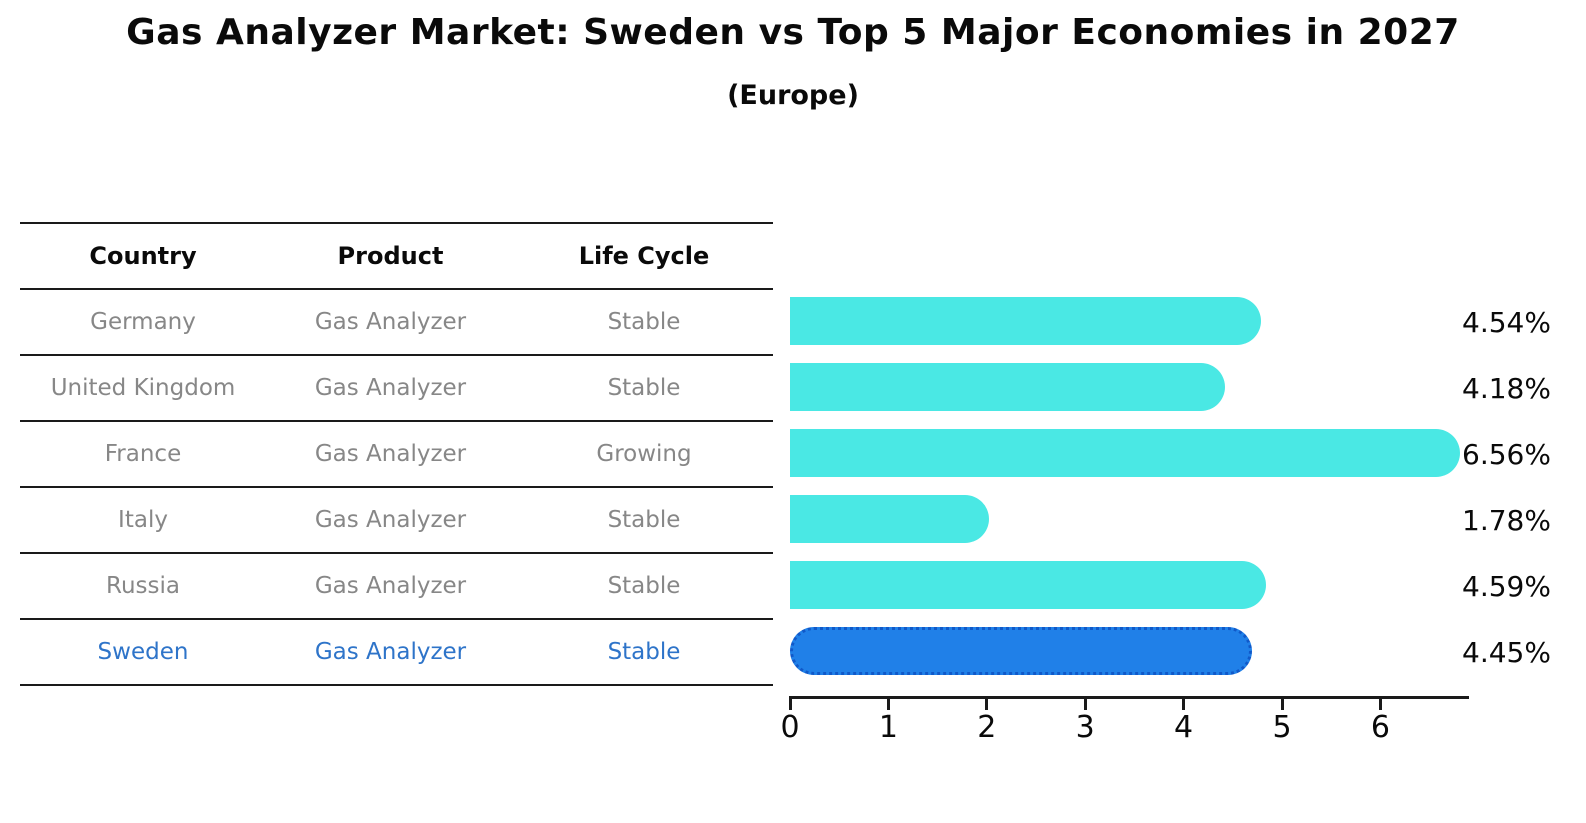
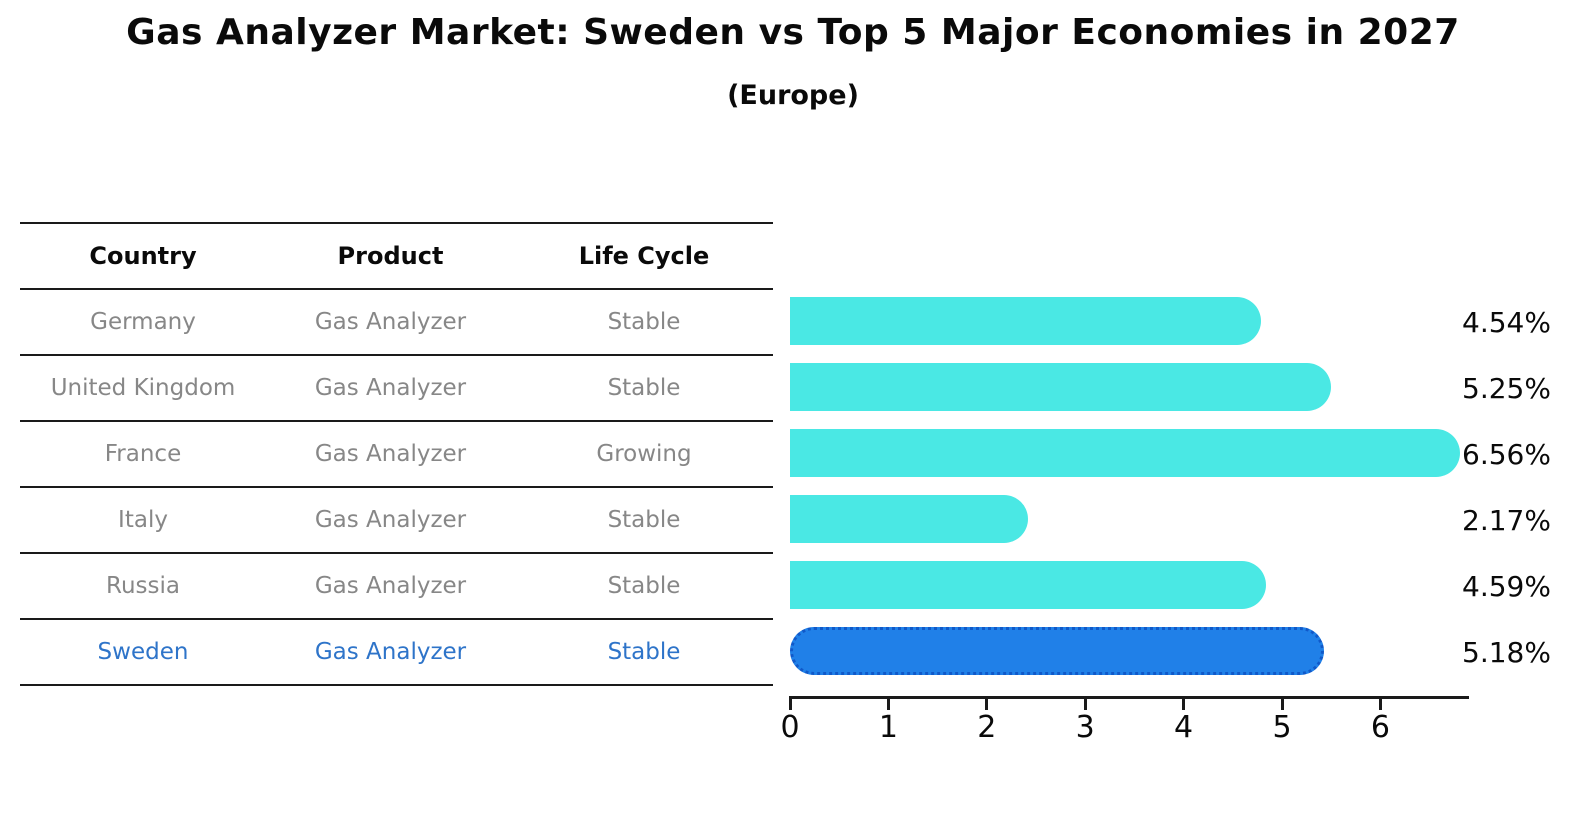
United Kingdom: 4.18% -> 5.25%
Italy: 1.78% -> 2.17%
Sweden: 4.45% -> 5.18%
